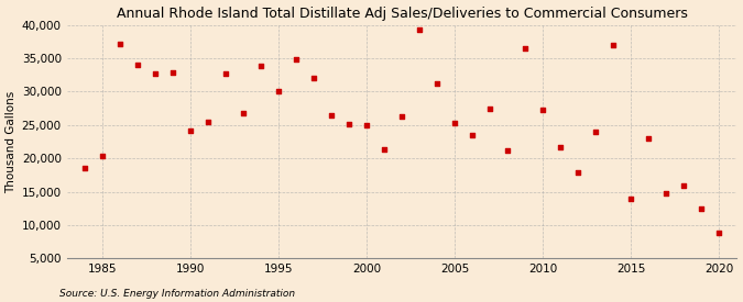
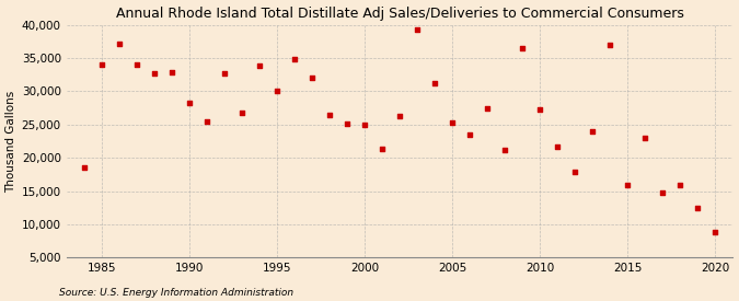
1985: 20,400 -> 34,000
1990: 24,200 -> 28,200
2015: 14,000 -> 15,900
